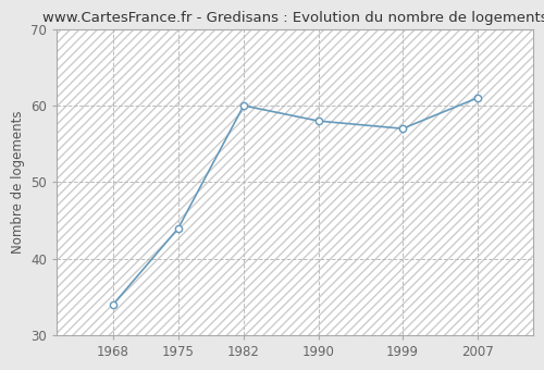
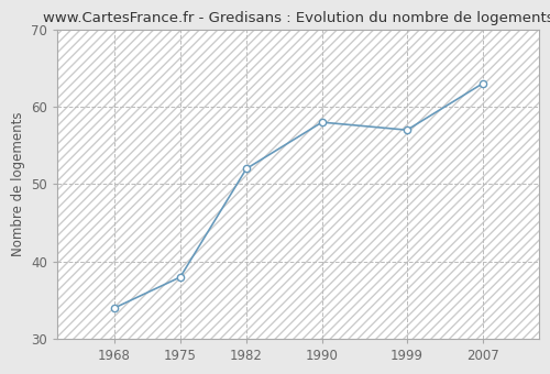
1975: 44 -> 38
1982: 60 -> 52
2007: 61 -> 63
